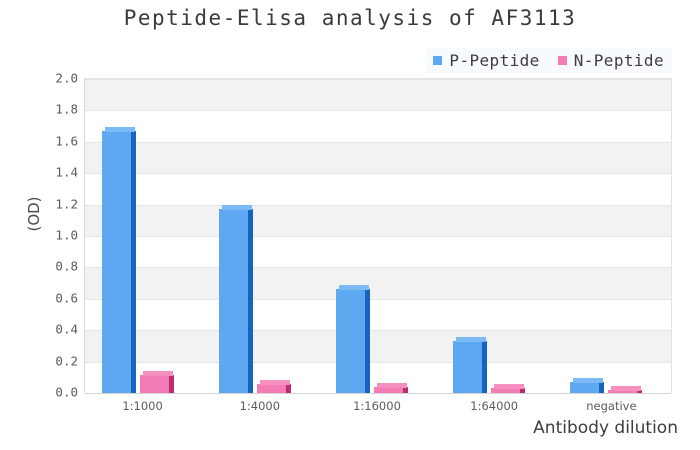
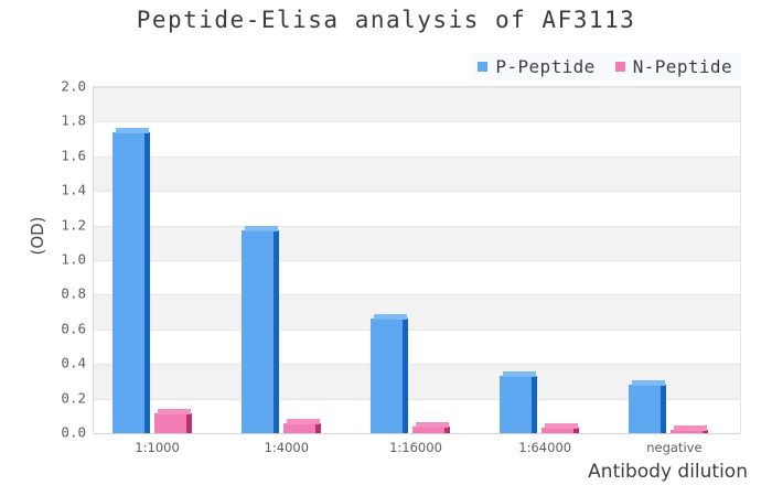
P-Peptide/1:1000: 1.67 -> 1.74
P-Peptide/negative: 0.07 -> 0.28
